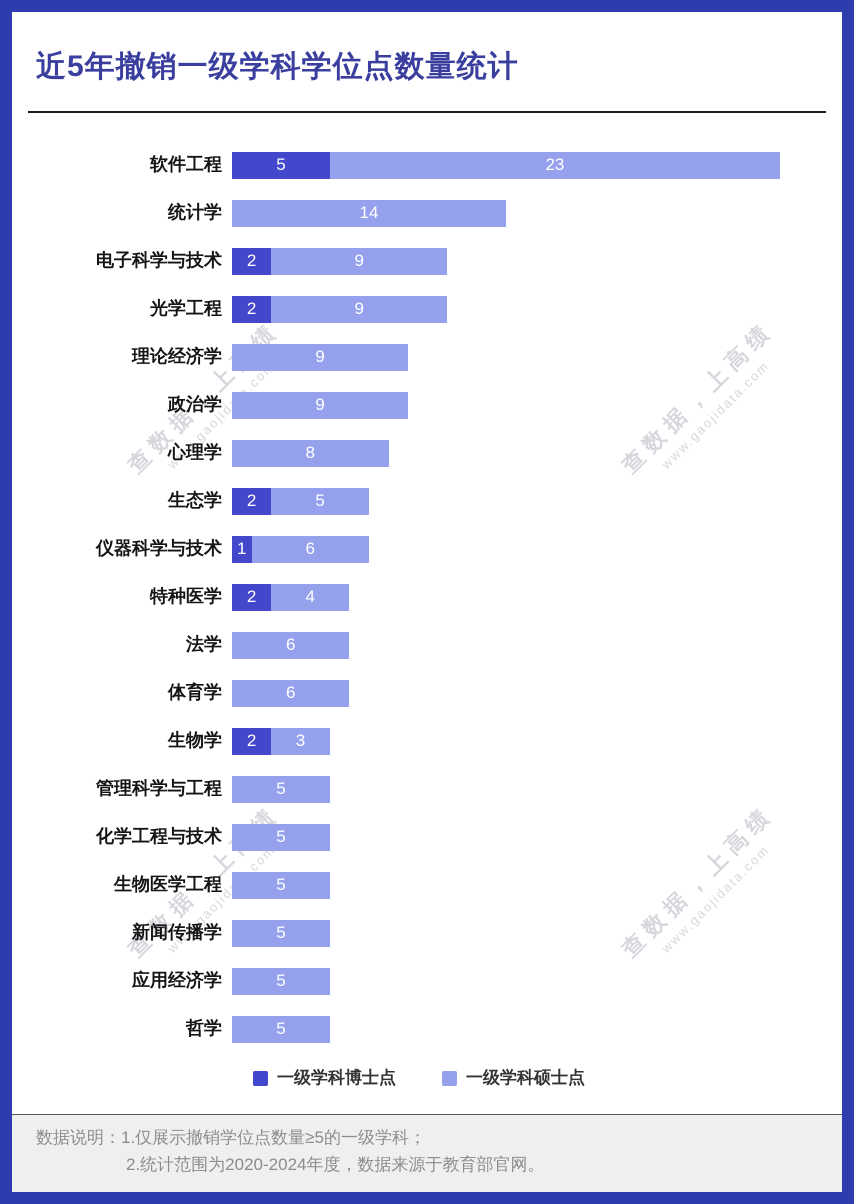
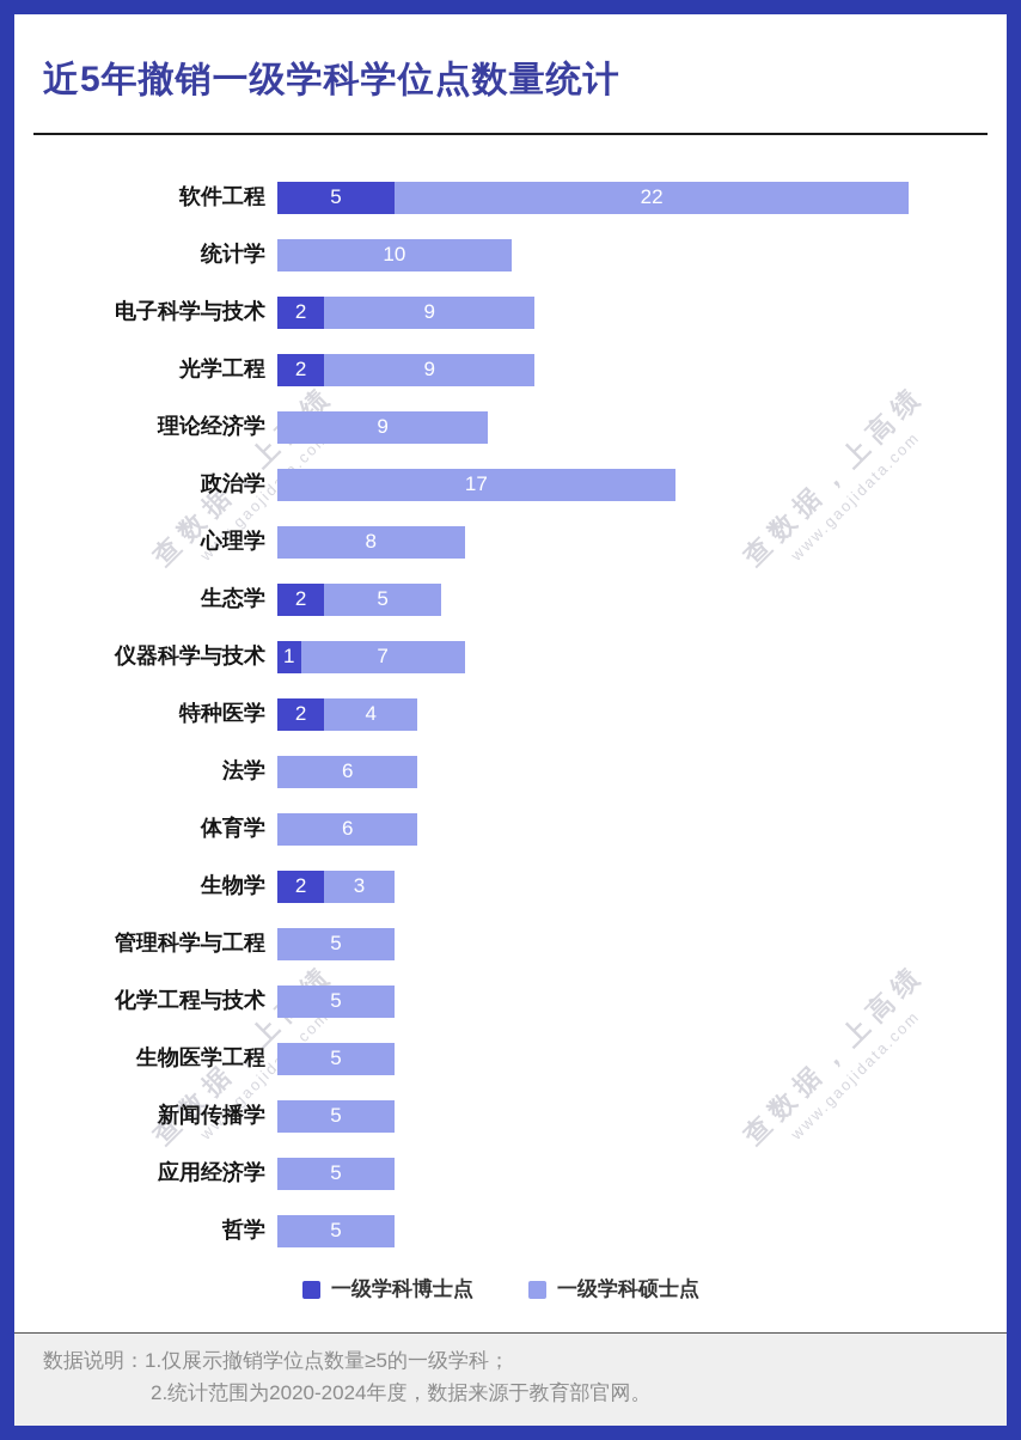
一级学科硕士点/软件工程: 23 -> 22
一级学科硕士点/统计学: 14 -> 10
一级学科硕士点/政治学: 9 -> 17
一级学科硕士点/仪器科学与技术: 6 -> 7
